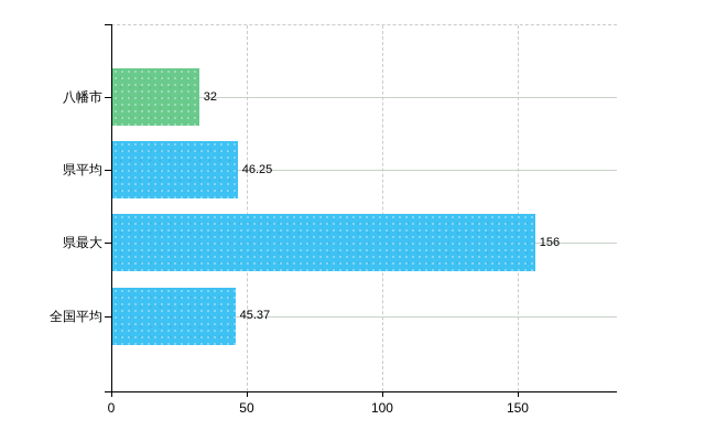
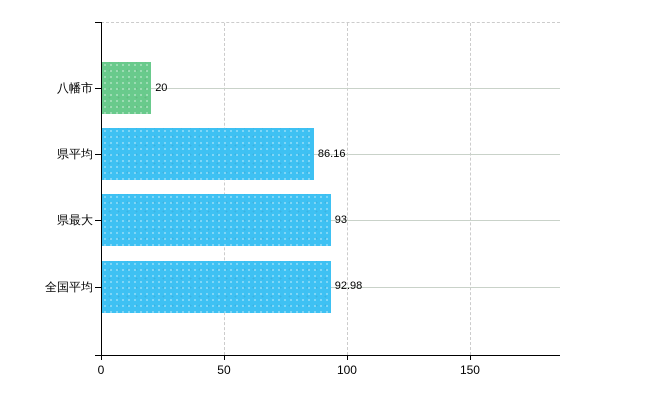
八幡市: 32 -> 20
県平均: 46.25 -> 86.16
県最大: 156 -> 93
全国平均: 45.37 -> 92.98
